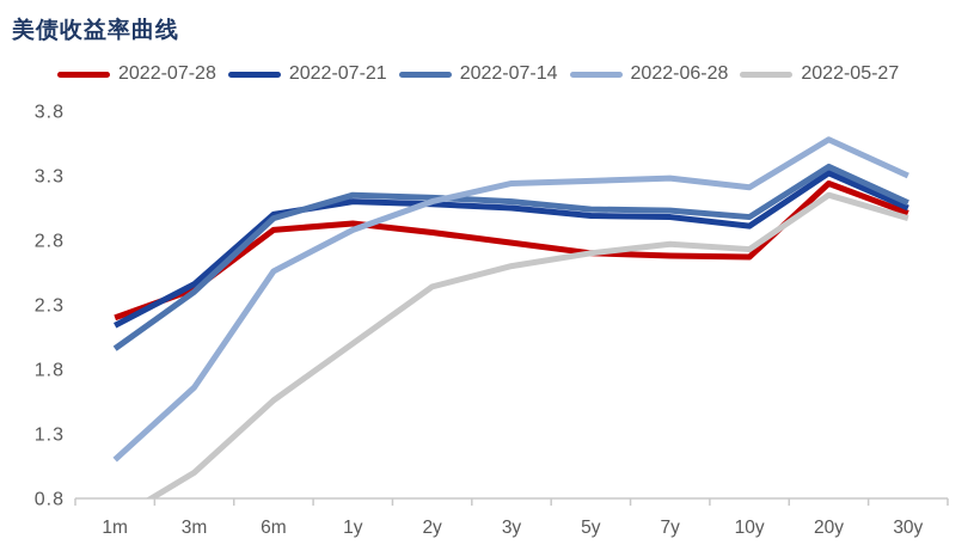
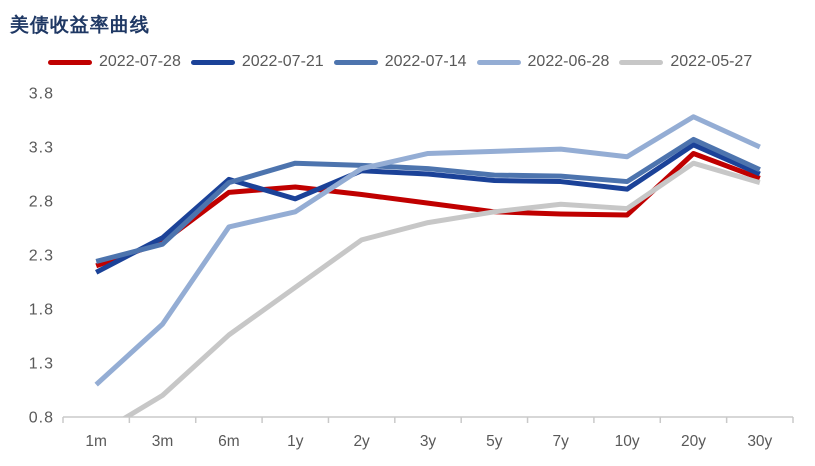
2022-07-14/1m: 1.96 -> 2.24
2022-07-21/1y: 3.10 -> 2.82
2022-06-28/1y: 2.88 -> 2.70
